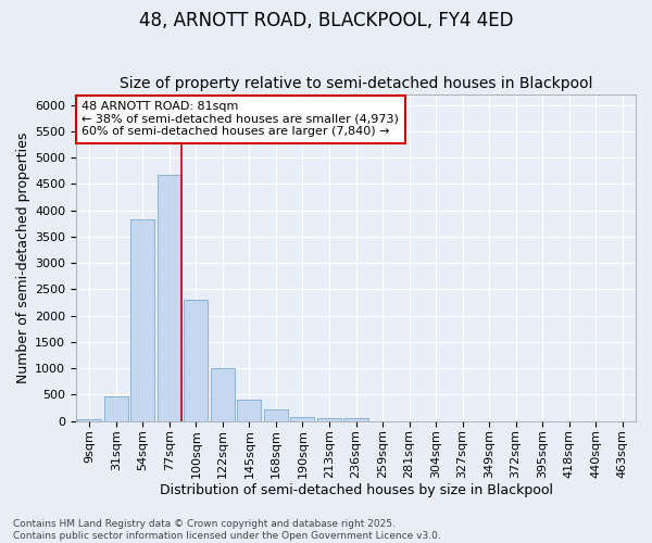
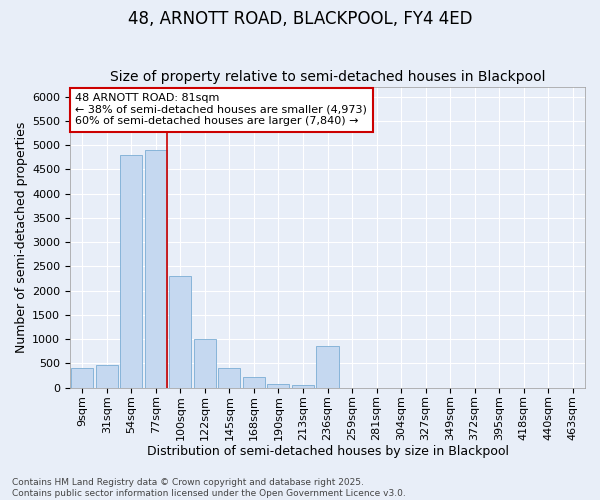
9sqm: 40 -> 400
54sqm: 3820 -> 4800
77sqm: 4680 -> 4900
236sqm: 50 -> 850
